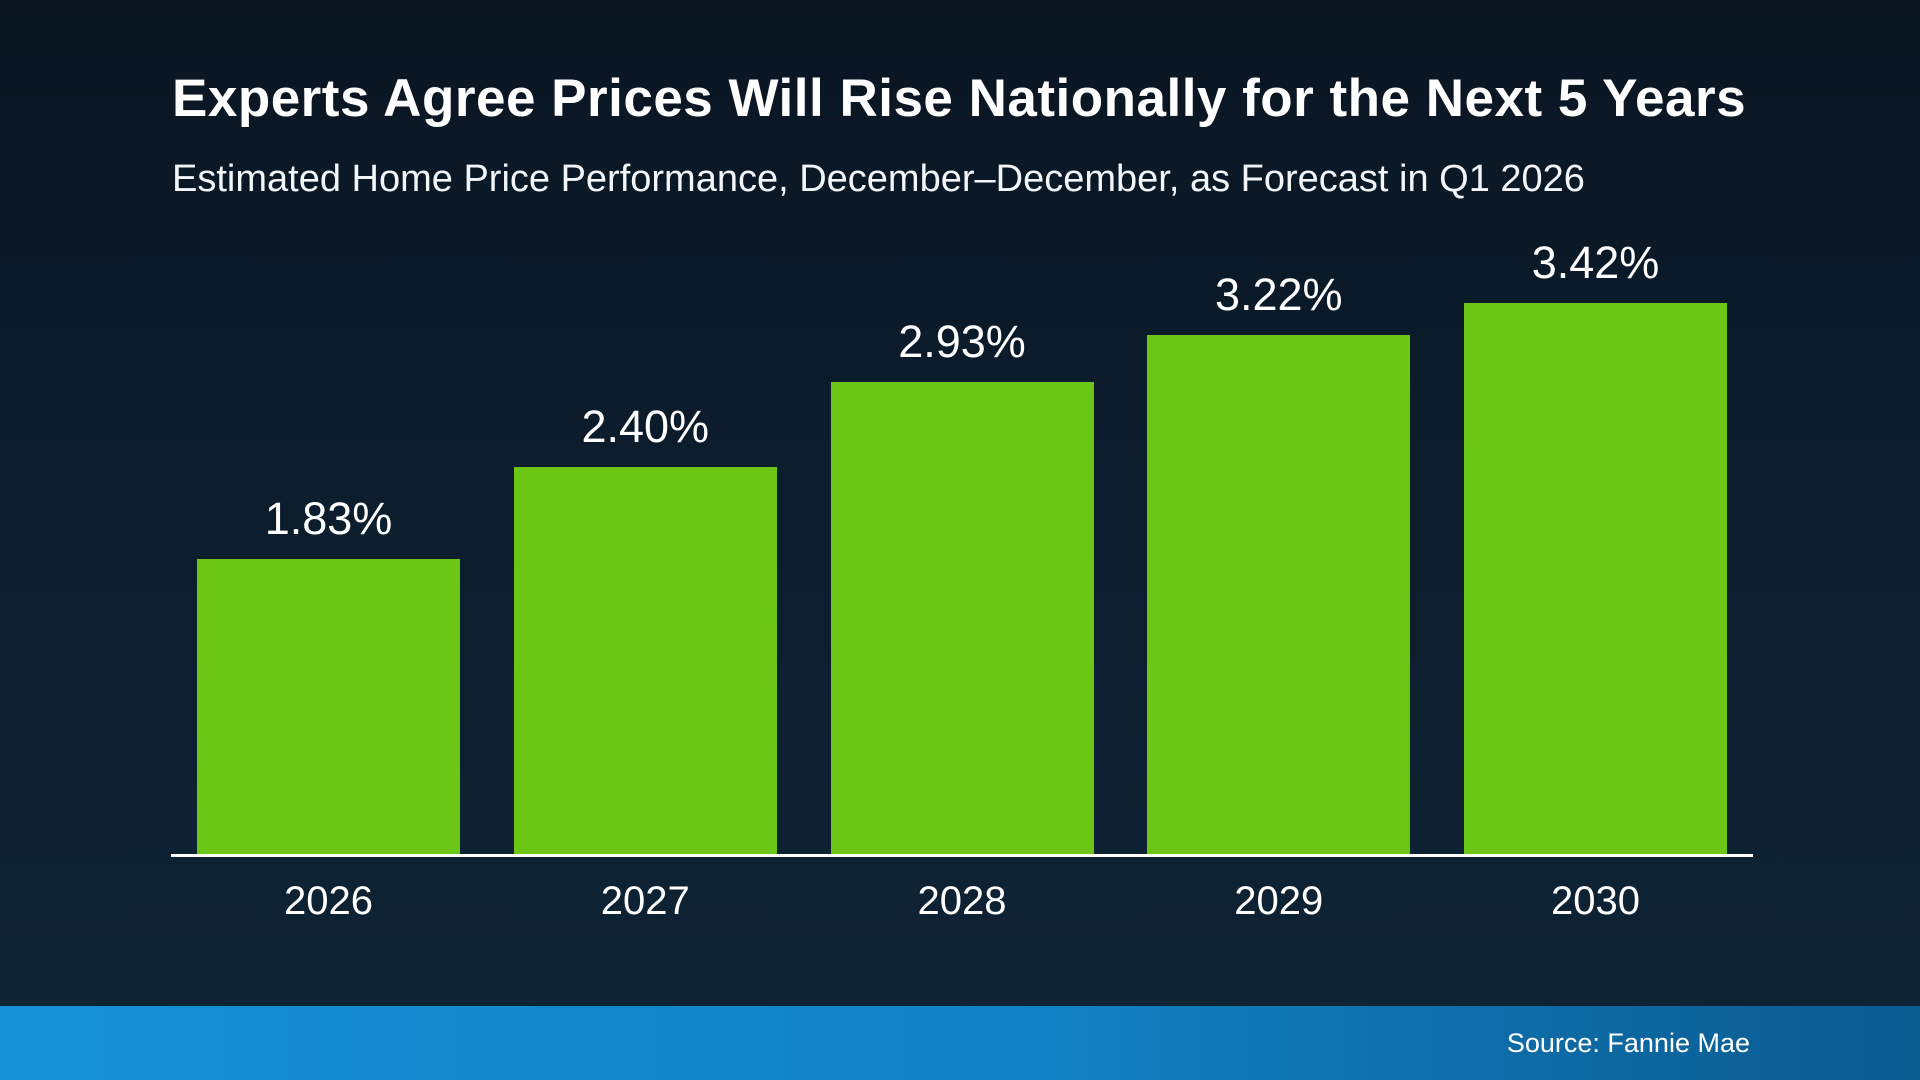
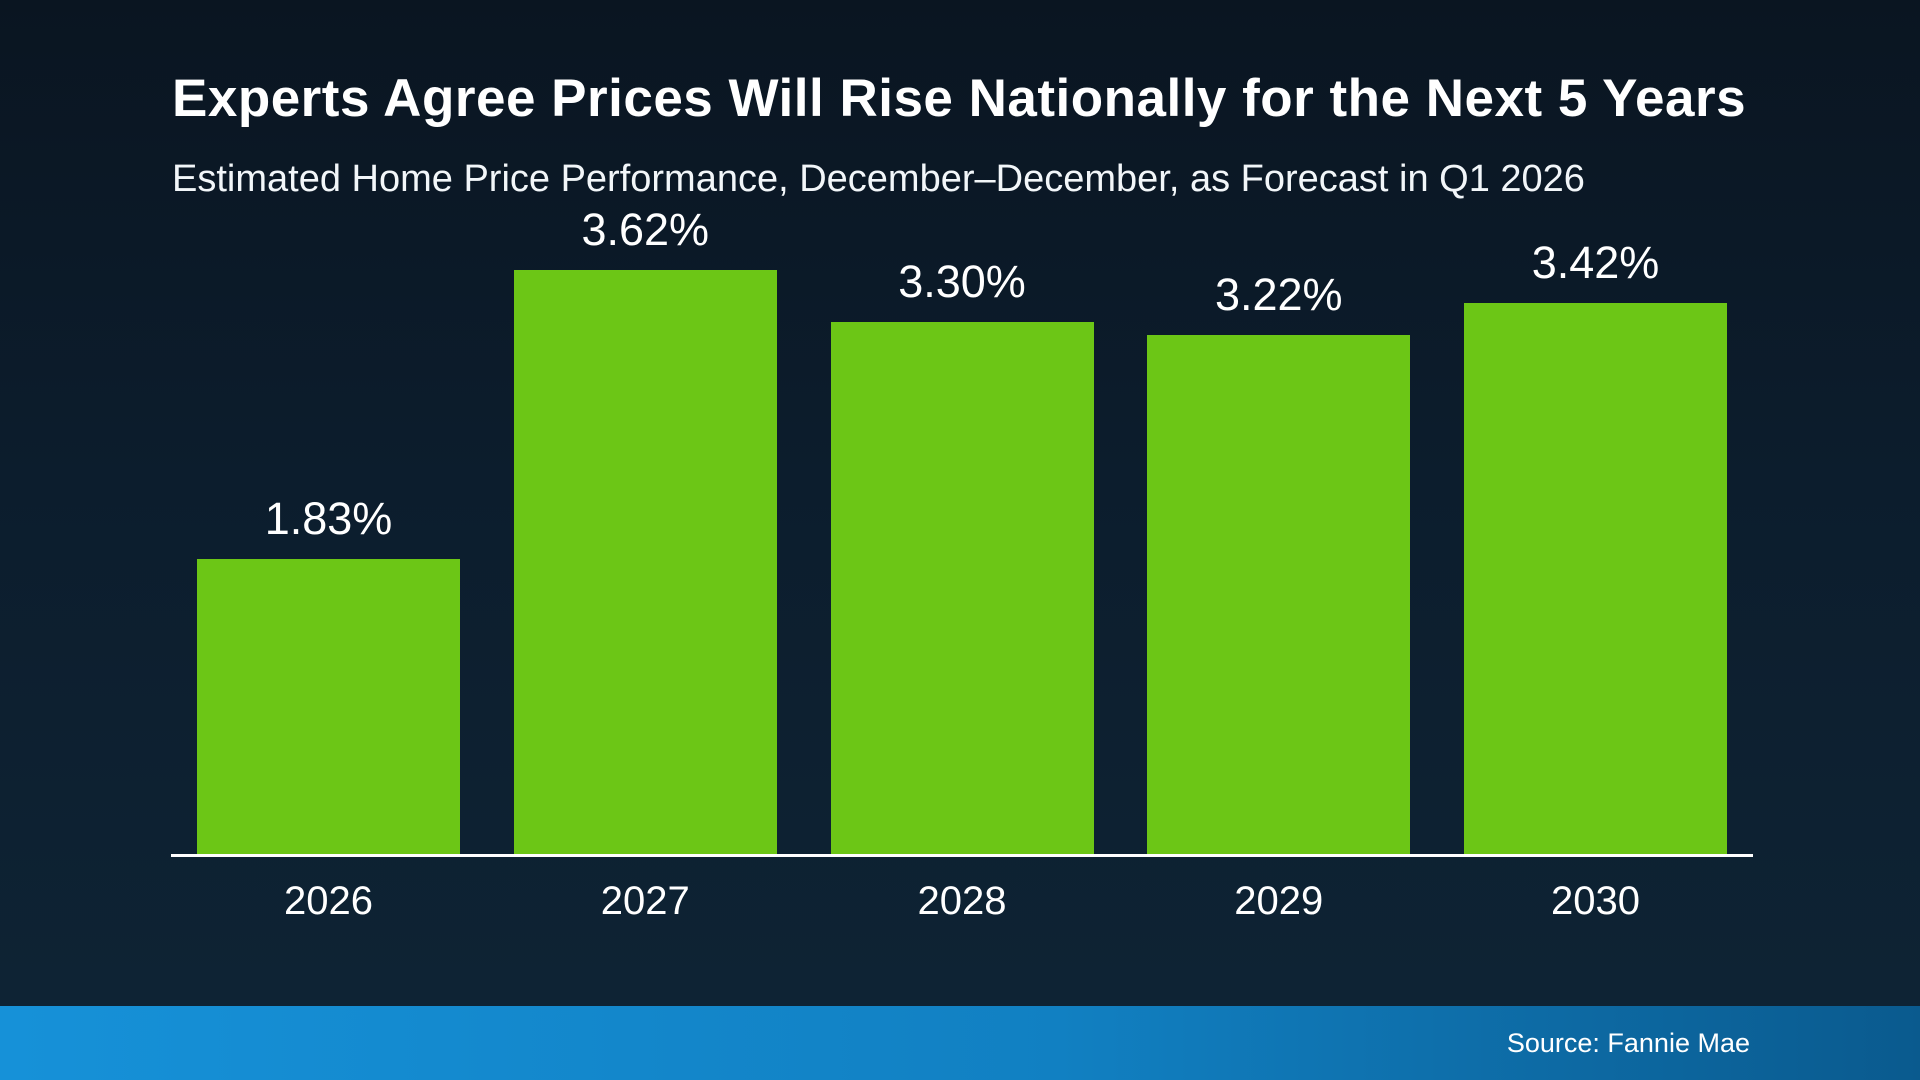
2027: 2.40% -> 3.62%
2028: 2.93% -> 3.30%
